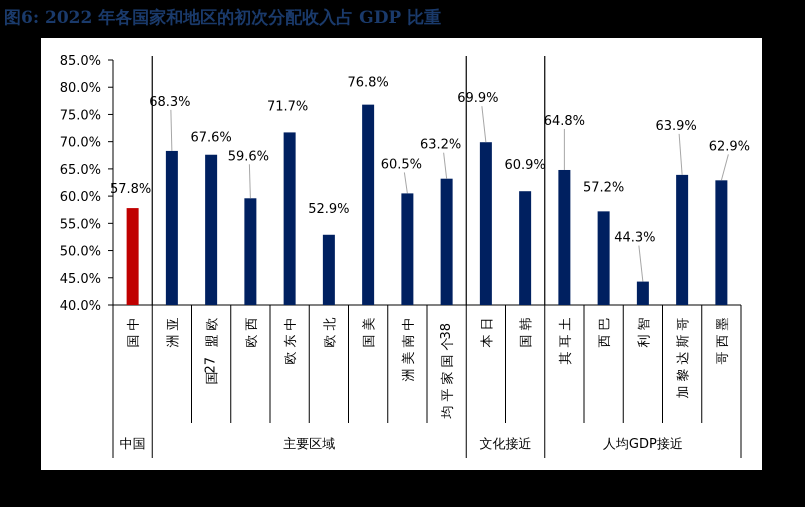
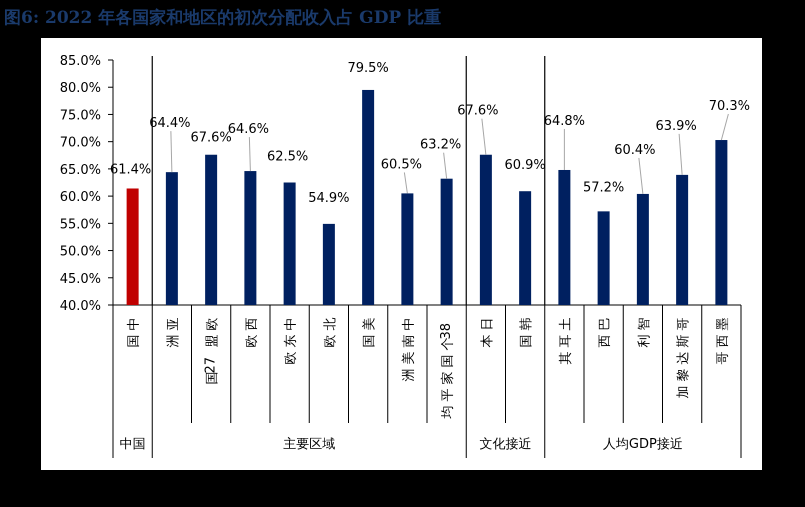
中国: 57.8% -> 61.4%
亚洲: 68.3% -> 64.4%
西欧: 59.6% -> 64.6%
中东欧: 71.7% -> 62.5%
北欧: 52.9% -> 54.9%
美国: 76.8% -> 79.5%
日本: 69.9% -> 67.6%
智利: 44.3% -> 60.4%
墨西哥: 62.9% -> 70.3%
